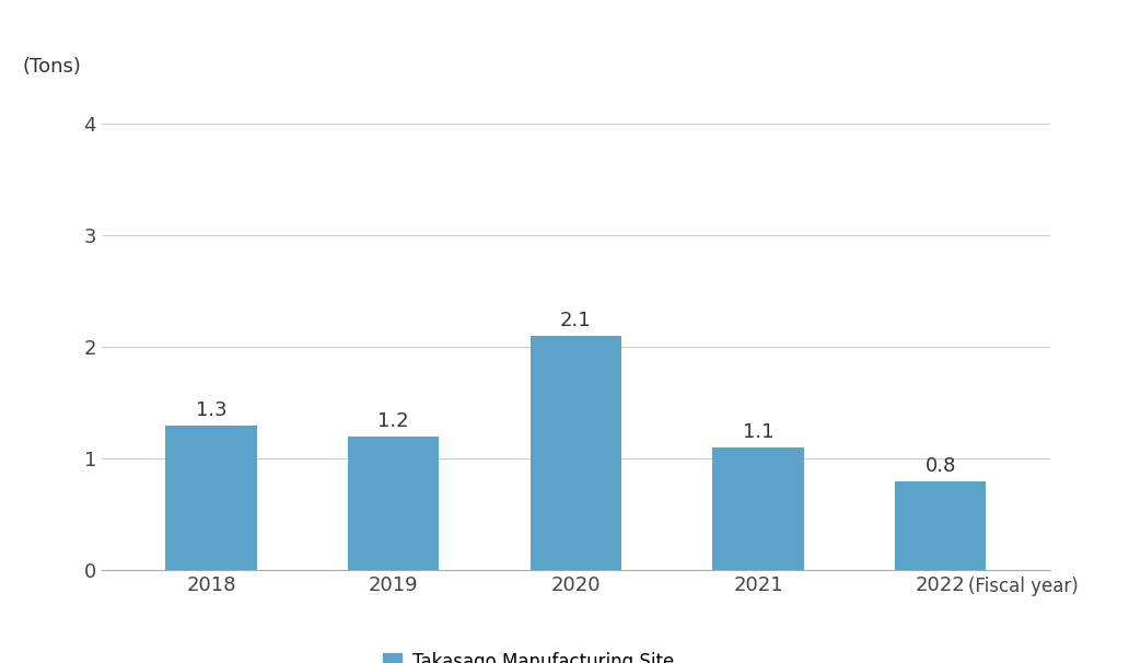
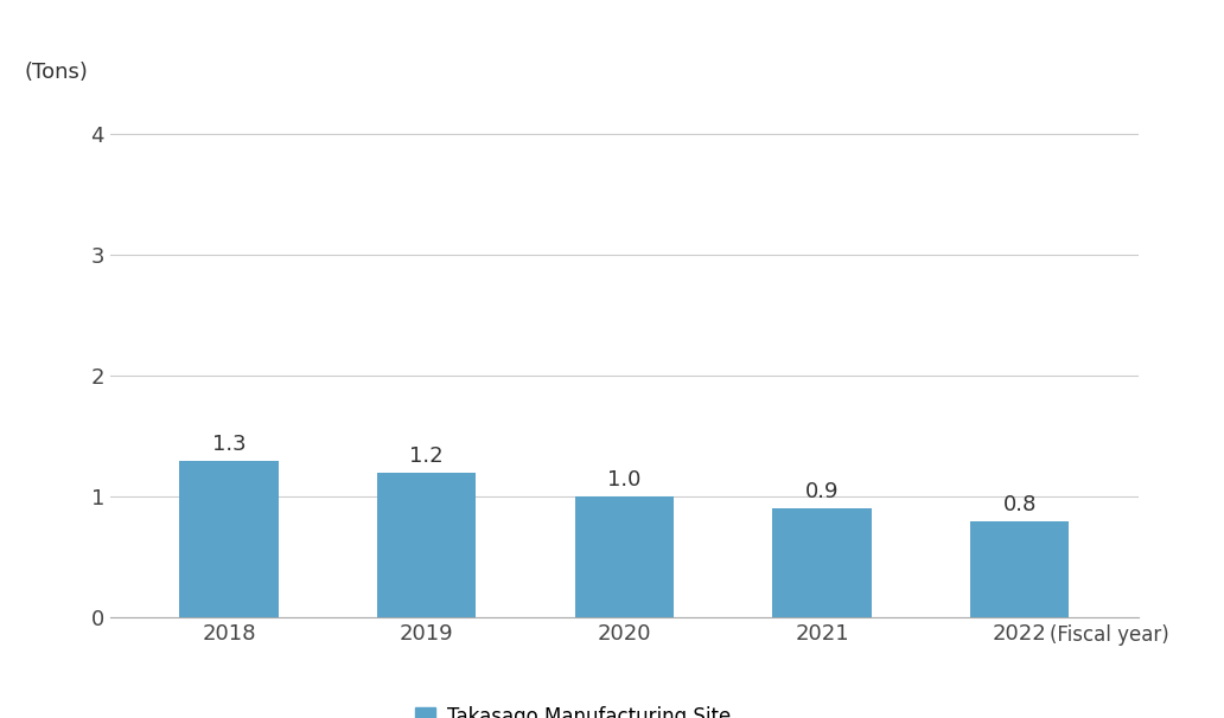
2020: 2.1 -> 1.0
2021: 1.1 -> 0.9
